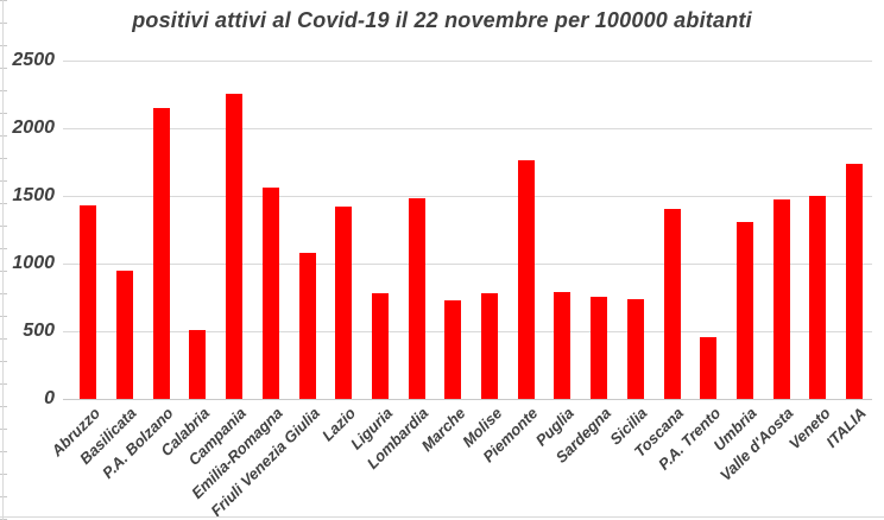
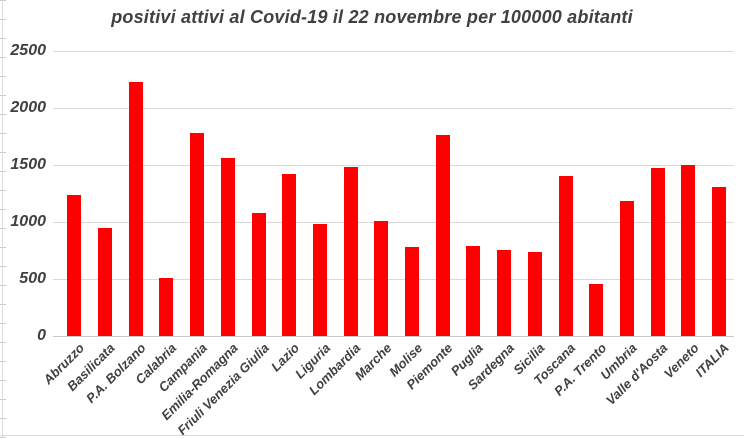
Abruzzo: 1430 -> 1240
P.A. Bolzano: 2150 -> 2230
Campania: 2250 -> 1780
Liguria: 780 -> 980
Marche: 730 -> 1010
Umbria: 1310 -> 1180
ITALIA: 1740 -> 1310
